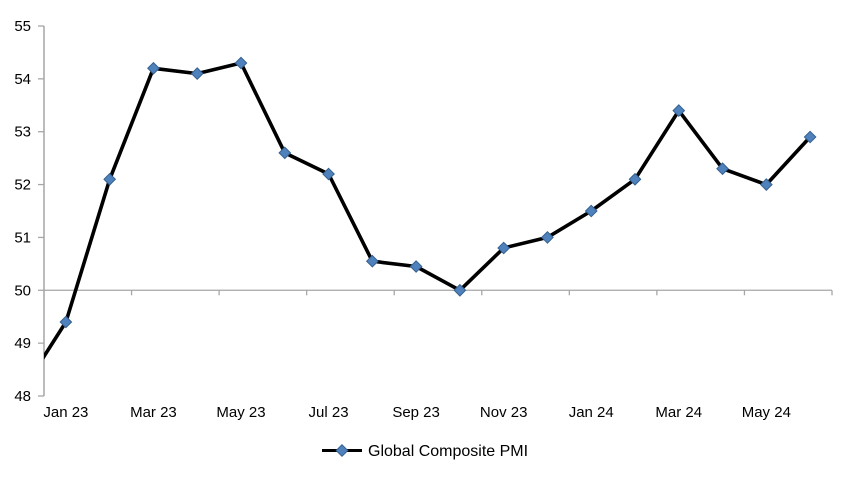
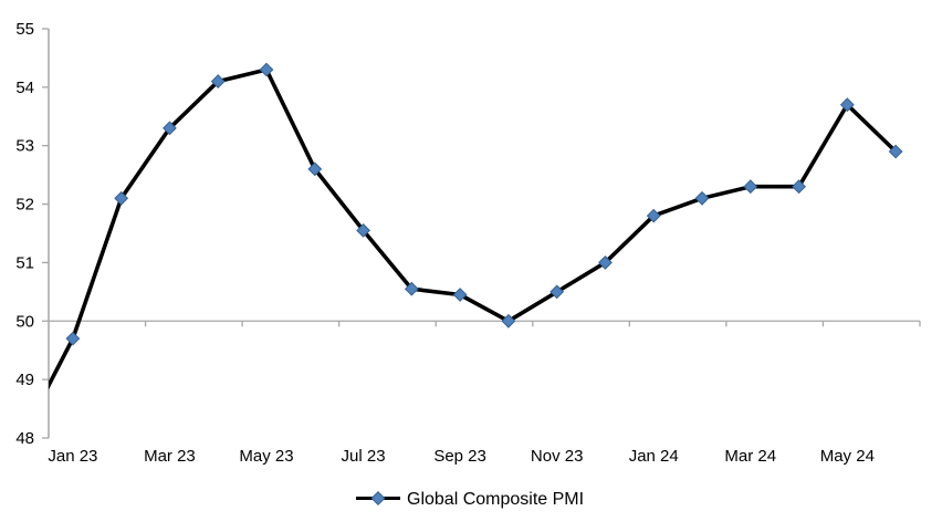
Jan 23: 49.4 -> 49.7
Mar 23: 54.2 -> 53.3
Jul 23: 52.2 -> 51.5
Nov 23: 50.8 -> 50.5
Jan 24: 51.5 -> 51.8
Mar 24: 53.4 -> 52.3
May 24: 52.0 -> 53.7
